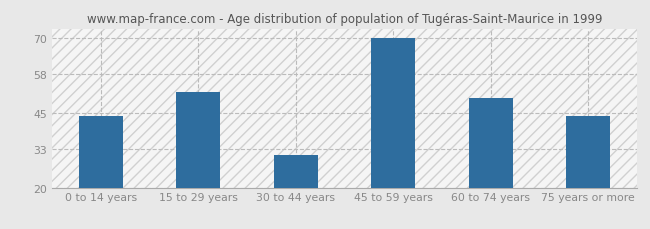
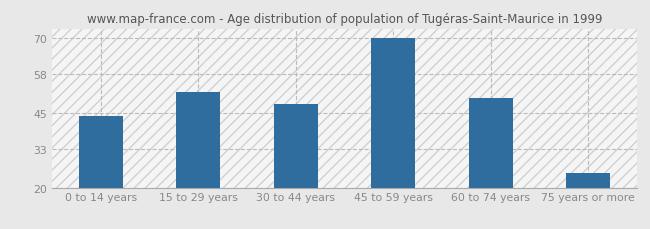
30 to 44 years: 31 -> 48
75 years or more: 44 -> 25
